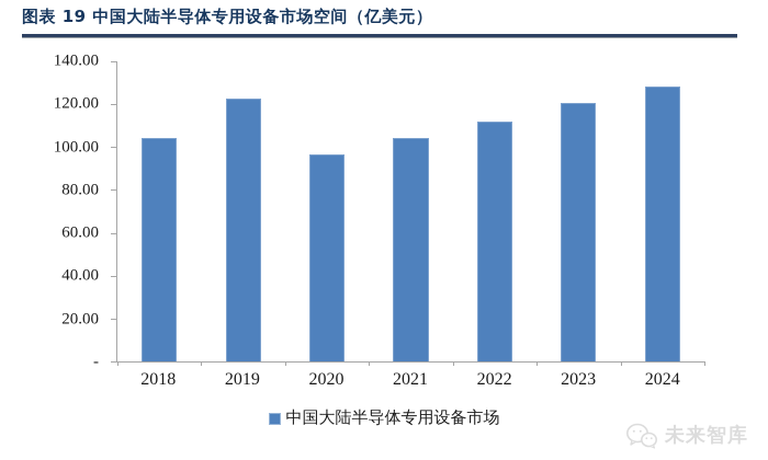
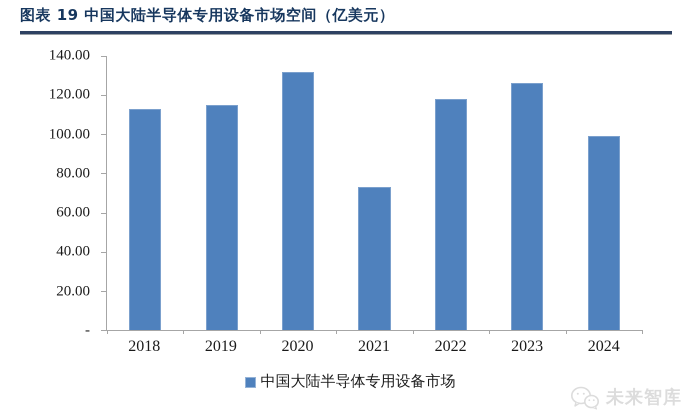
2018: 104 -> 113
2019: 122 -> 115
2020: 96 -> 132
2021: 104 -> 73
2022: 112 -> 118
2023: 120 -> 126
2024: 128 -> 99
